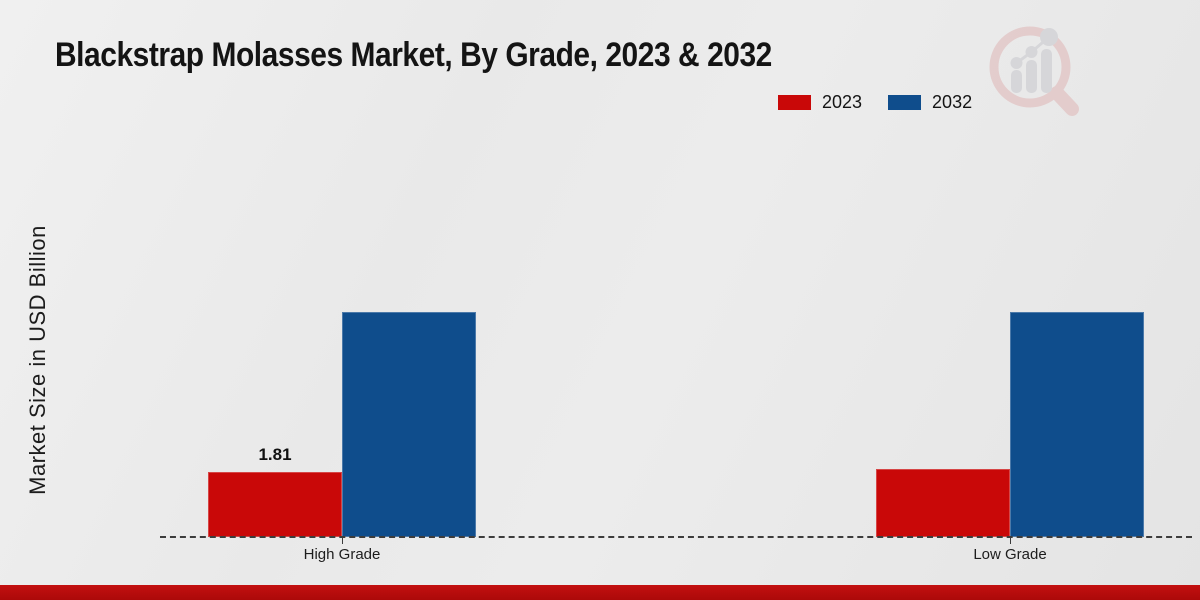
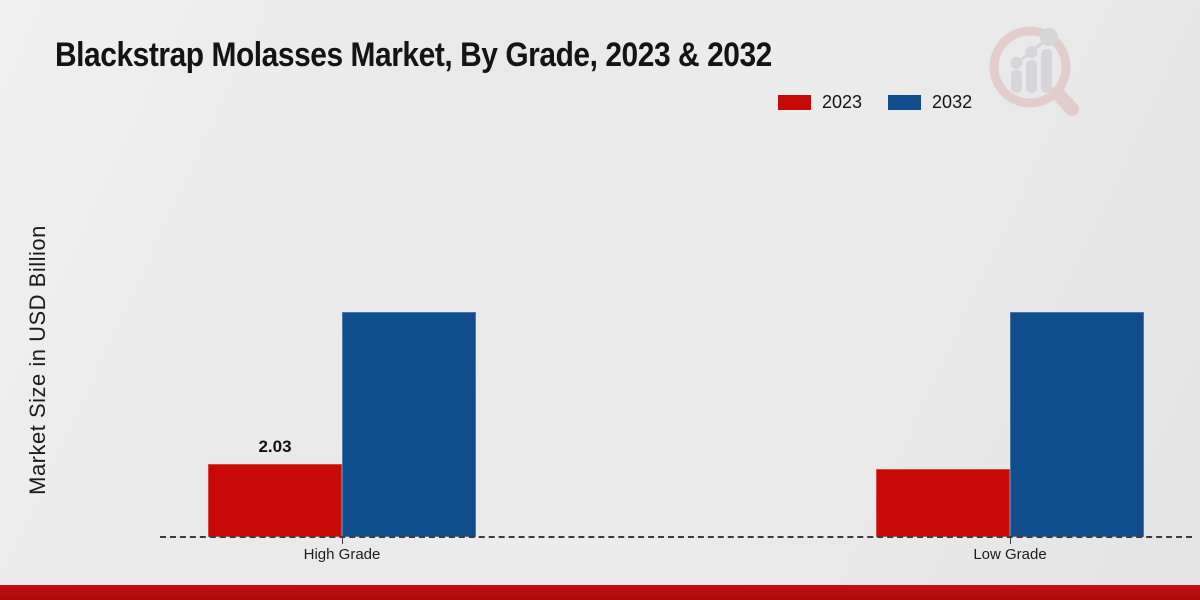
2023/High Grade: 1.81 -> 2.03
